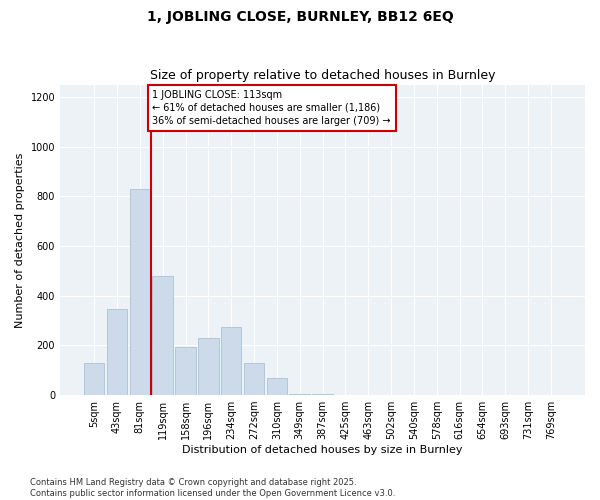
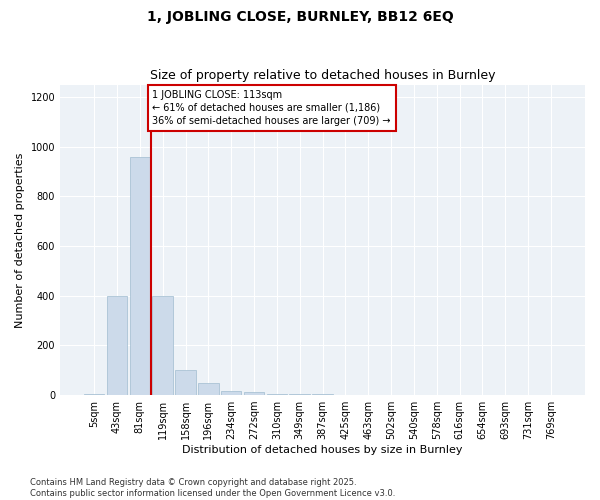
5sqm: 130 -> 5
43sqm: 345 -> 400
81sqm: 830 -> 960
119sqm: 480 -> 400
158sqm: 195 -> 100
196sqm: 230 -> 50
234sqm: 275 -> 15
272sqm: 130 -> 12
310sqm: 70 -> 5
